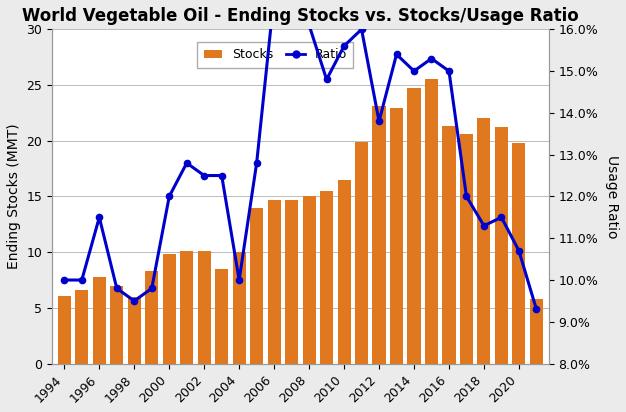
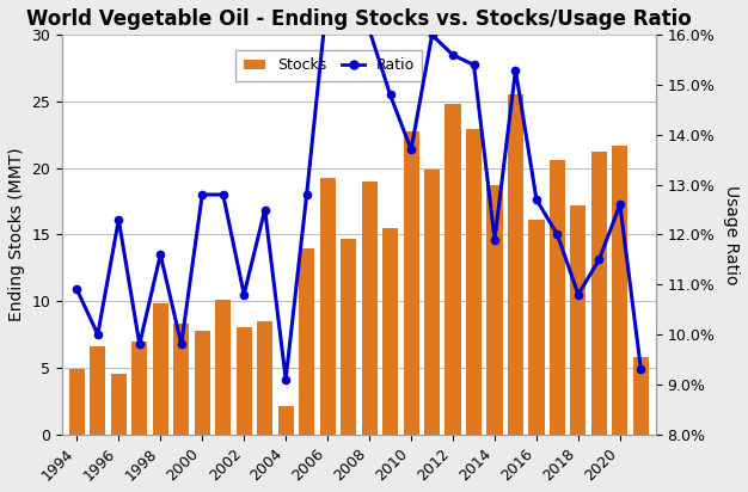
Stocks/1994: 6.1 -> 4.9
Ratio/1994: 10.0% -> 10.9%
Stocks/1996: 7.8 -> 4.5
Ratio/1996: 11.5% -> 12.3%
Stocks/1998: 6.0 -> 9.8
Ratio/1998: 9.5% -> 11.6%
Stocks/2000: 9.8 -> 7.8
Ratio/2000: 12.0% -> 12.8%
Stocks/2002: 10.1 -> 8.0
Ratio/2002: 12.5% -> 10.8%
Stocks/2004: 10.0 -> 2.1
Ratio/2004: 10.0% -> 9.1%
Stocks/2006: 14.7 -> 19.3
Stocks/2008: 15.0 -> 19.0
Stocks/2010: 16.5 -> 22.8
Ratio/2010: 15.6% -> 13.7%
Stocks/2012: 23.1 -> 24.8
Ratio/2012: 13.8% -> 15.6%
Stocks/2014: 24.7 -> 18.7
Ratio/2014: 15.0% -> 11.9%
Stocks/2016: 21.3 -> 16.1
Ratio/2016: 15.0% -> 12.7%
Stocks/2018: 22.0 -> 17.2
Ratio/2018: 11.3% -> 10.8%
Stocks/2020: 19.8 -> 21.7
Ratio/2020: 10.7% -> 12.6%
